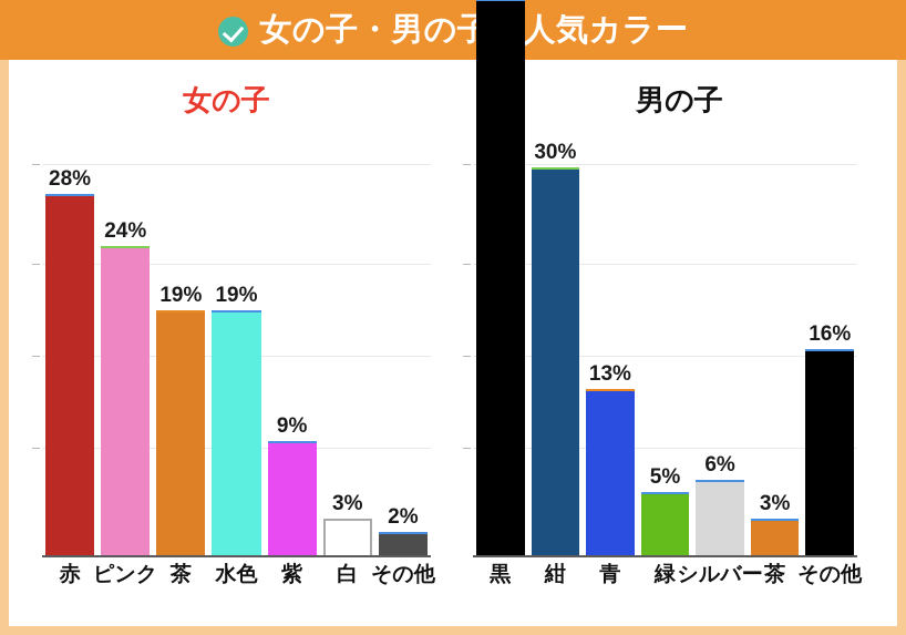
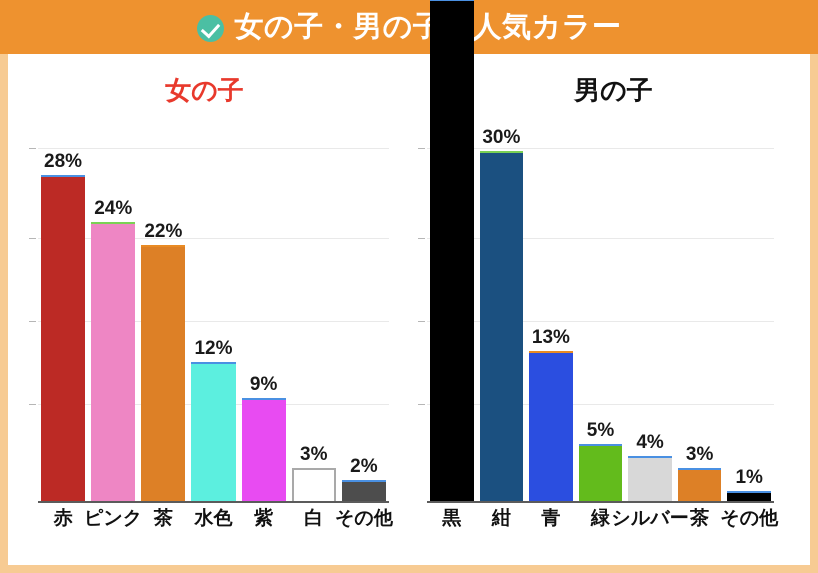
女の子/茶: 19% -> 22%
女の子/水色: 19% -> 12%
男の子/シルバー: 6% -> 4%
男の子/その他: 16% -> 1%
